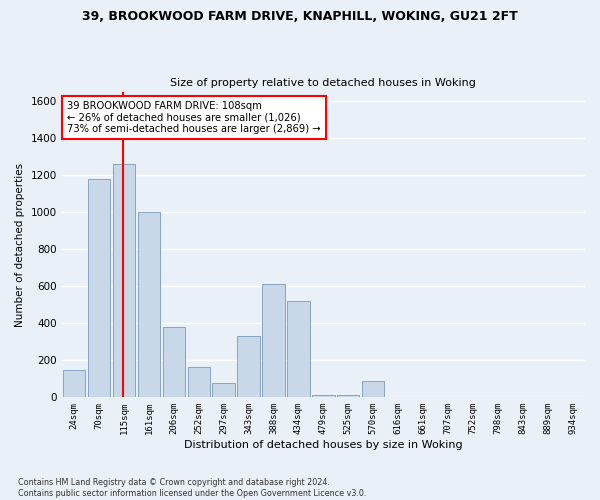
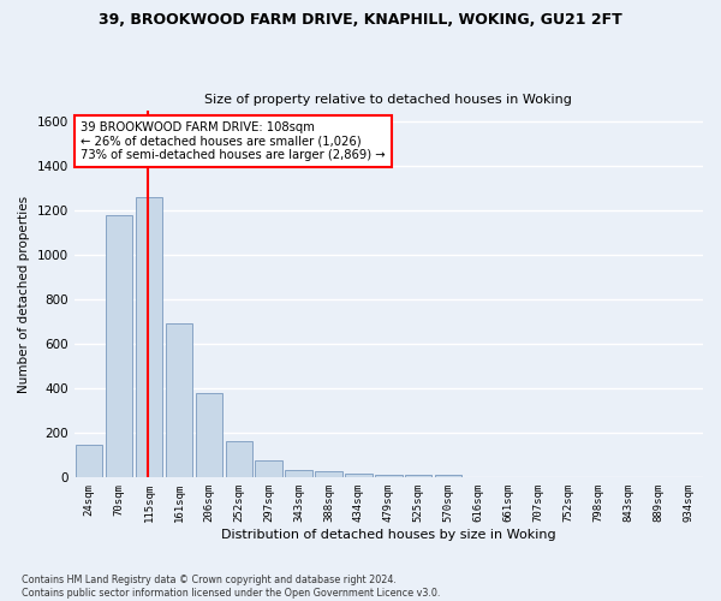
161sqm: 1000 -> 690
343sqm: 330 -> 40
388sqm: 610 -> 30
434sqm: 520 -> 20
570sqm: 90 -> 10
